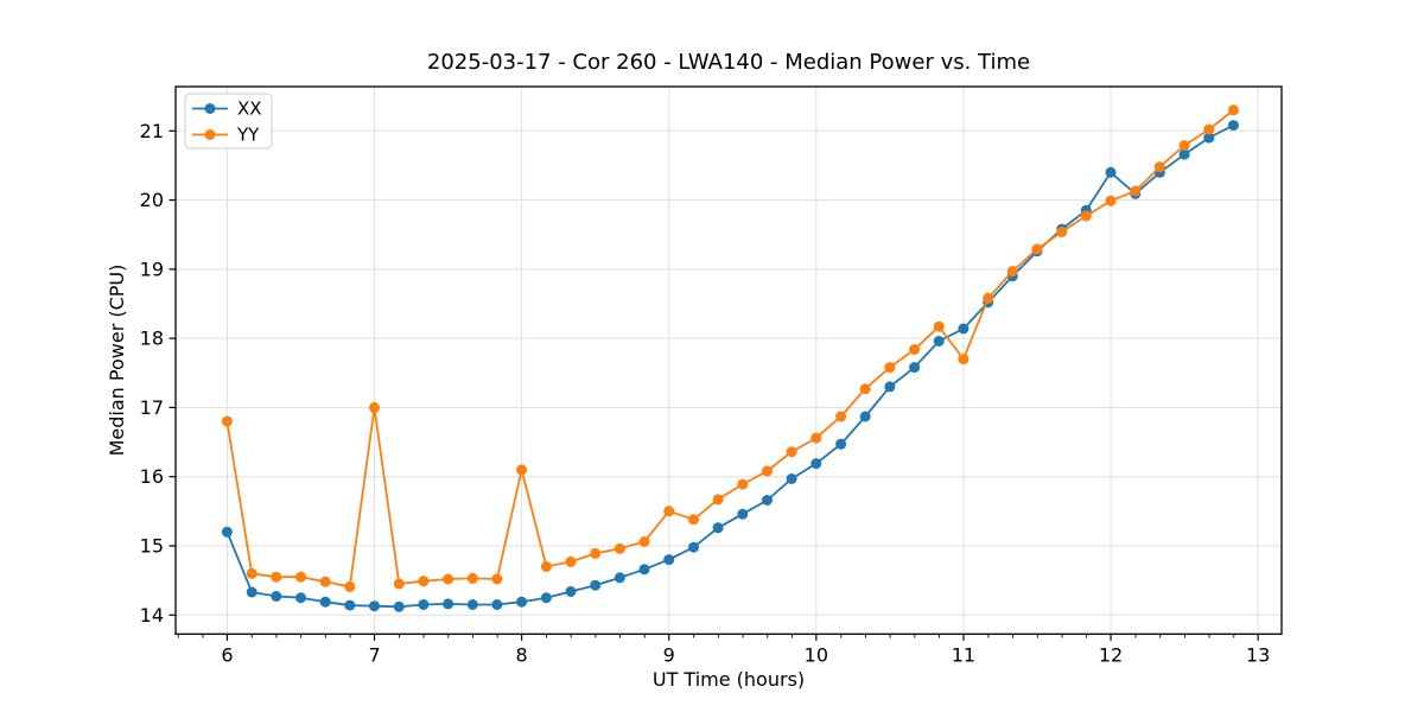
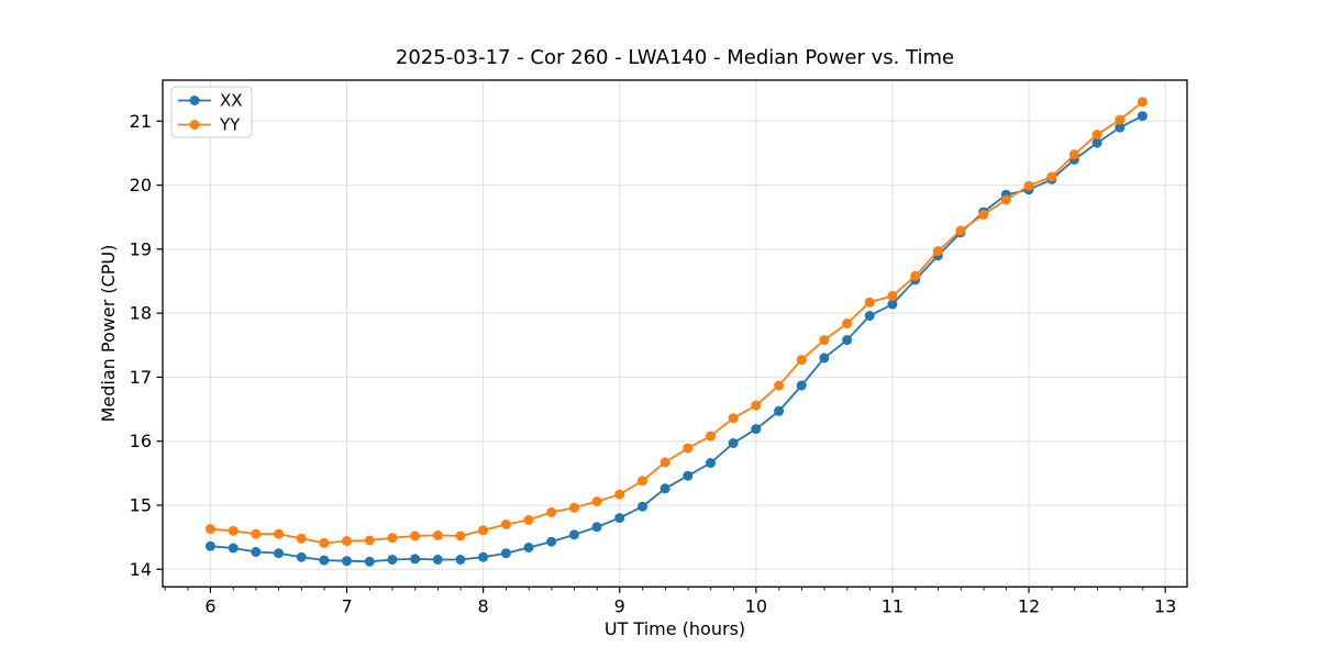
XX/6: 15.2 -> 14.4
YY/6: 16.8 -> 14.6
YY/7: 17.0 -> 14.4
YY/8: 16.1 -> 14.6
YY/9: 15.5 -> 15.2
YY/11: 17.7 -> 18.3
XX/12: 20.4 -> 19.9
